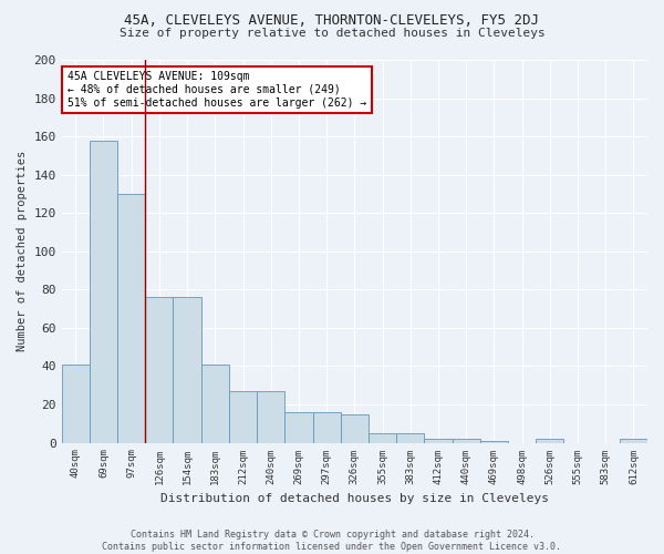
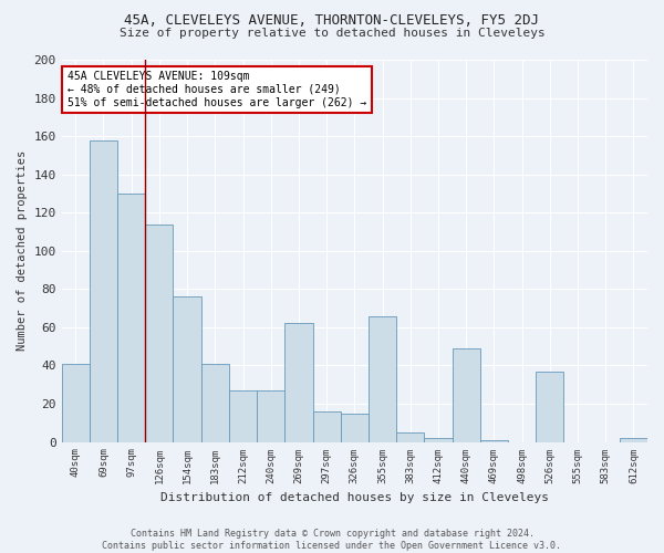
126sqm: 76 -> 114
269sqm: 16 -> 62
355sqm: 5 -> 66
440sqm: 2 -> 49
526sqm: 2 -> 37
